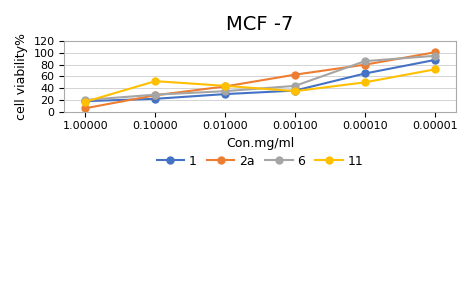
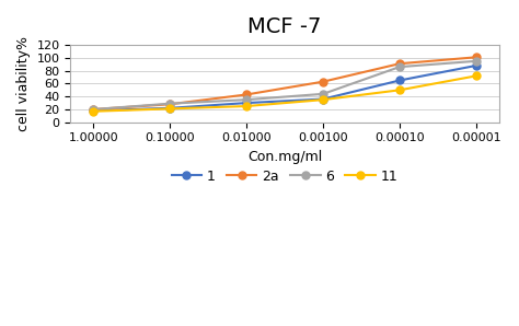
2a/1.00000: 6 -> 20
11/0.10000: 52 -> 21
11/0.01000: 44 -> 25
2a/0.00010: 80 -> 91
